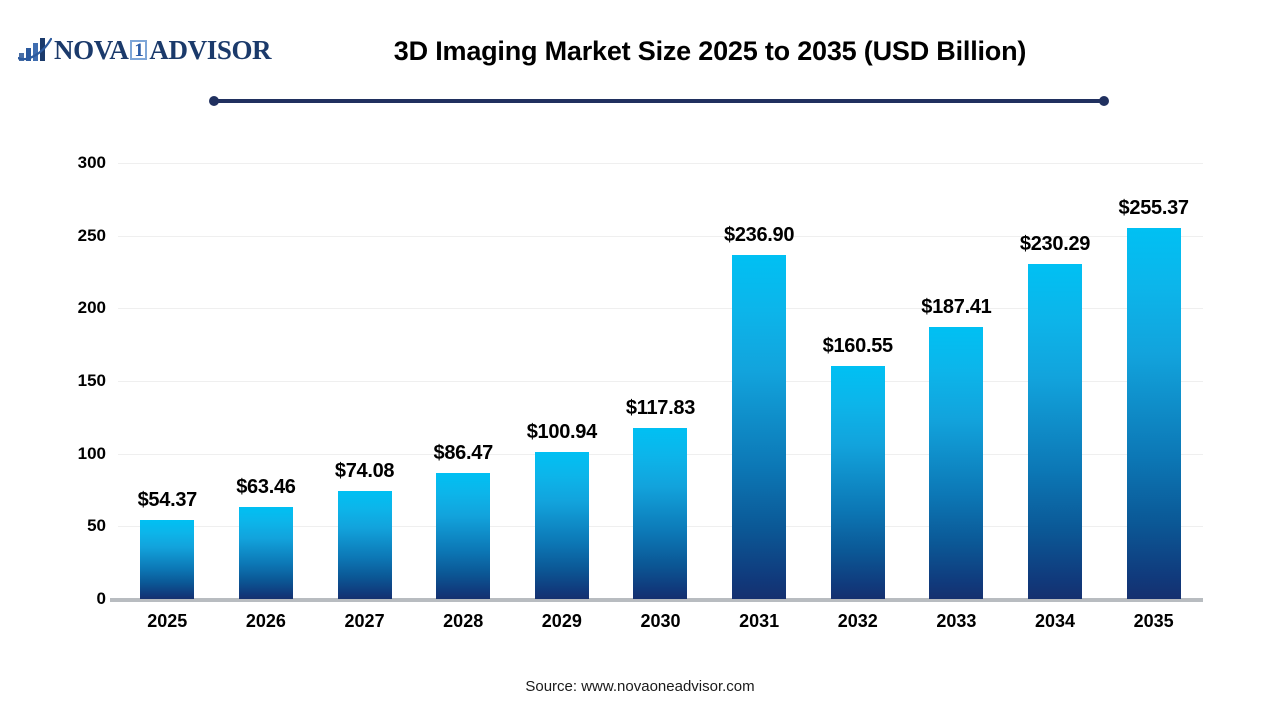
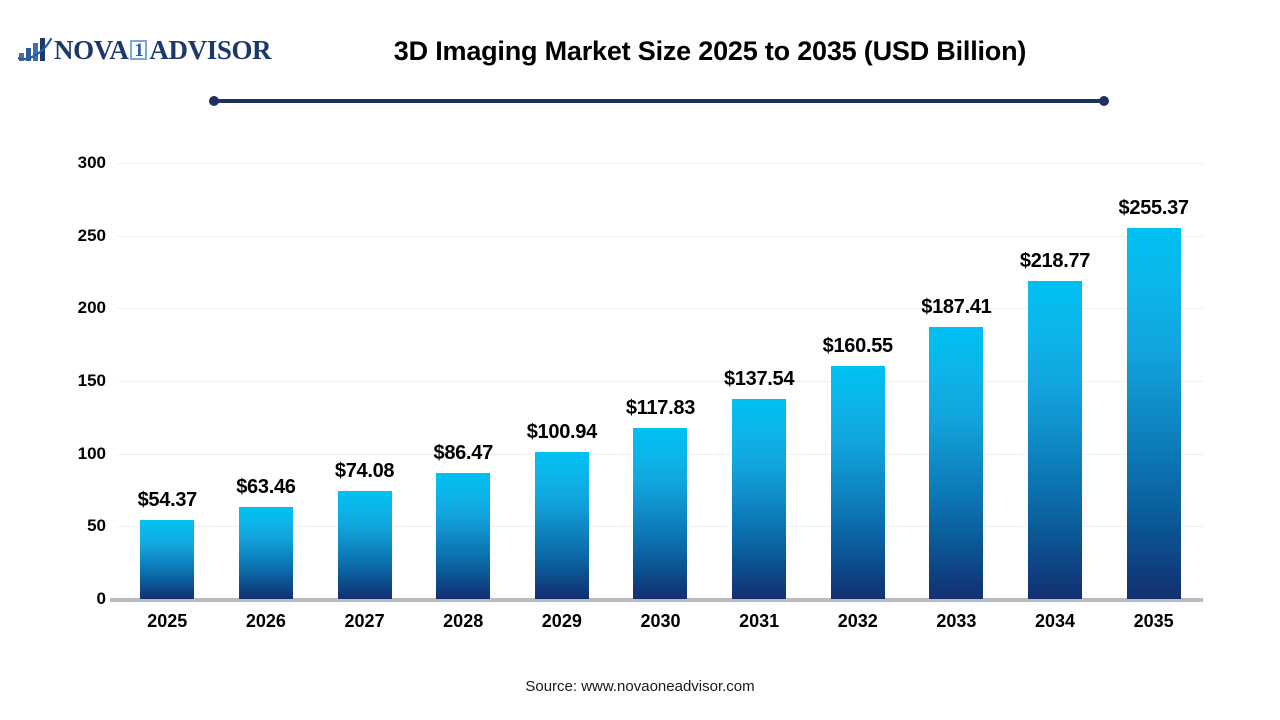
2031: $236.90 -> $137.54
2034: $230.29 -> $218.77
